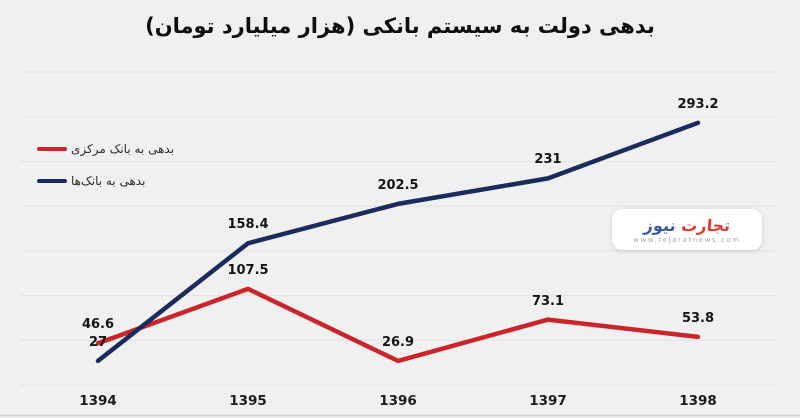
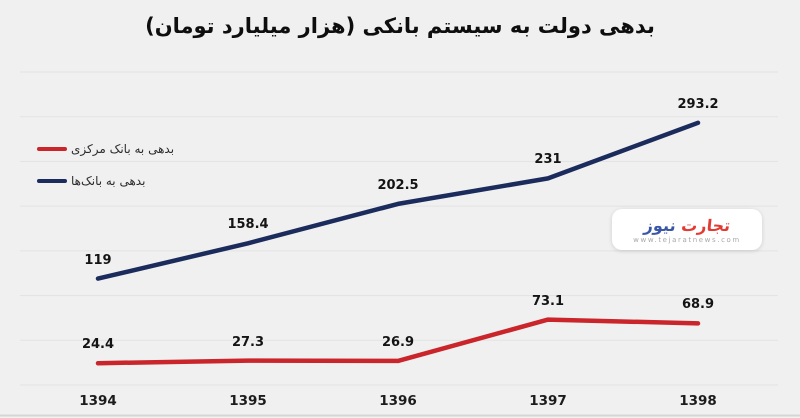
بدهی به بانک مرکزی/1394: 46.6 -> 24.4
بدهی به بانک‌ها/1394: 27 -> 119
بدهی به بانک مرکزی/1395: 107.5 -> 27.3
بدهی به بانک مرکزی/1398: 53.8 -> 68.9
